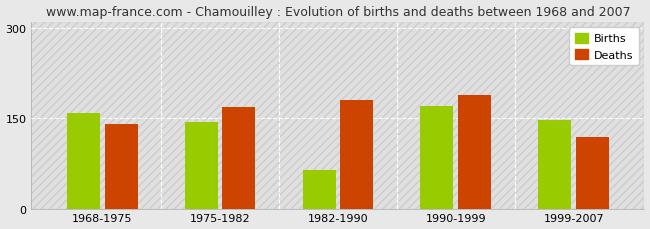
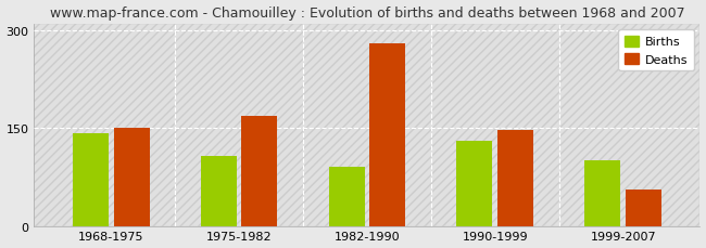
Births/1968-1975: 158 -> 142
Deaths/1968-1975: 140 -> 150
Births/1975-1982: 144 -> 107
Births/1982-1990: 64 -> 90
Deaths/1982-1990: 180 -> 280
Births/1990-1999: 170 -> 130
Deaths/1990-1999: 188 -> 147
Births/1999-2007: 146 -> 100
Deaths/1999-2007: 118 -> 55
